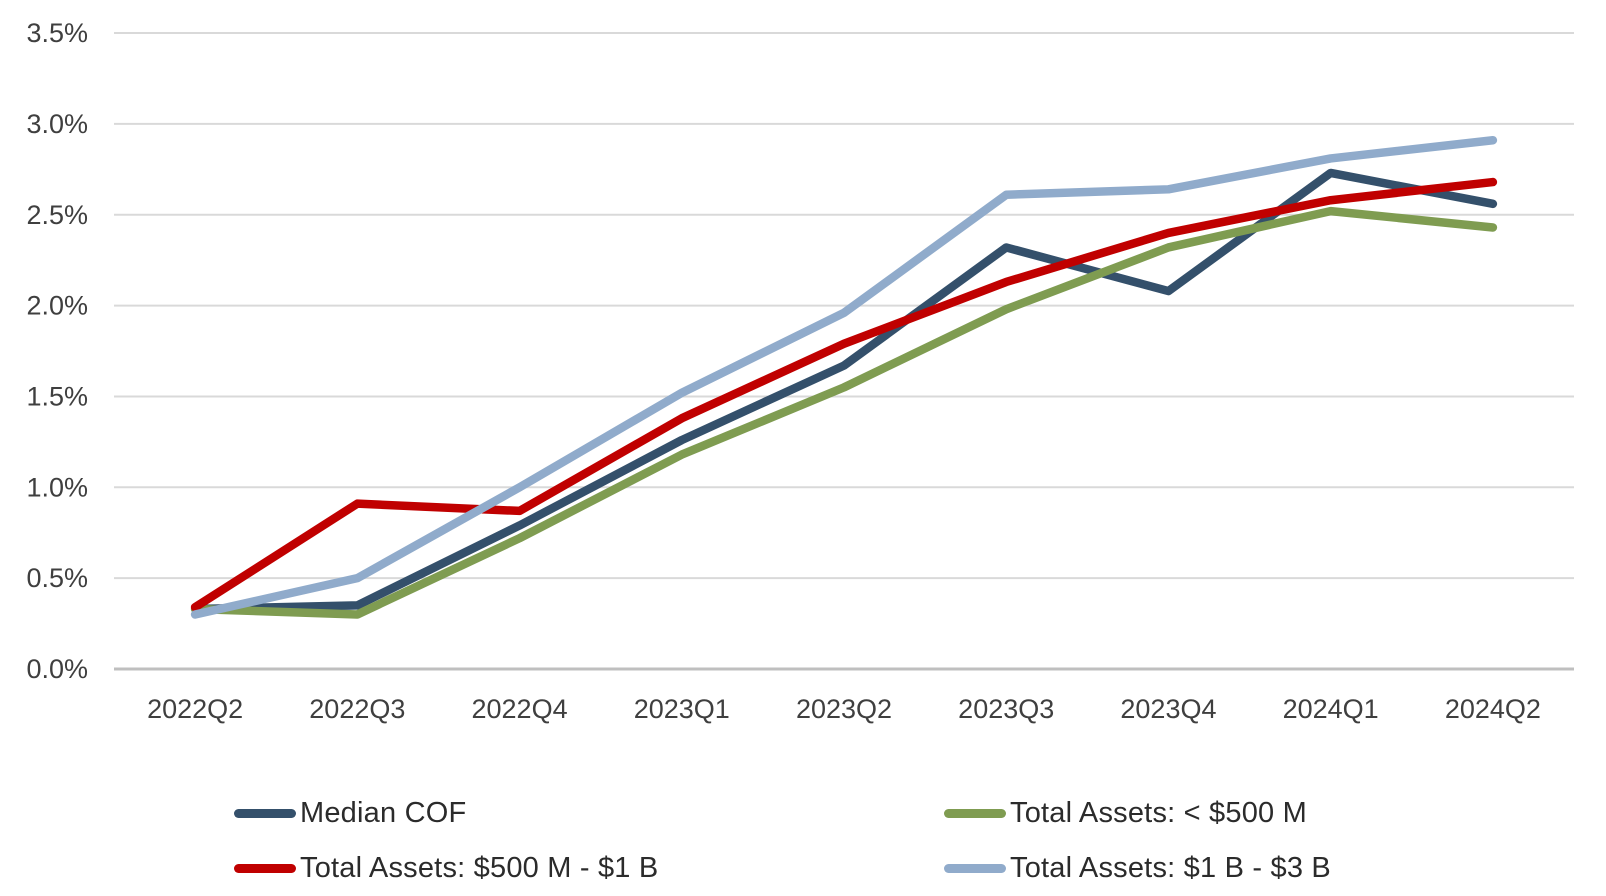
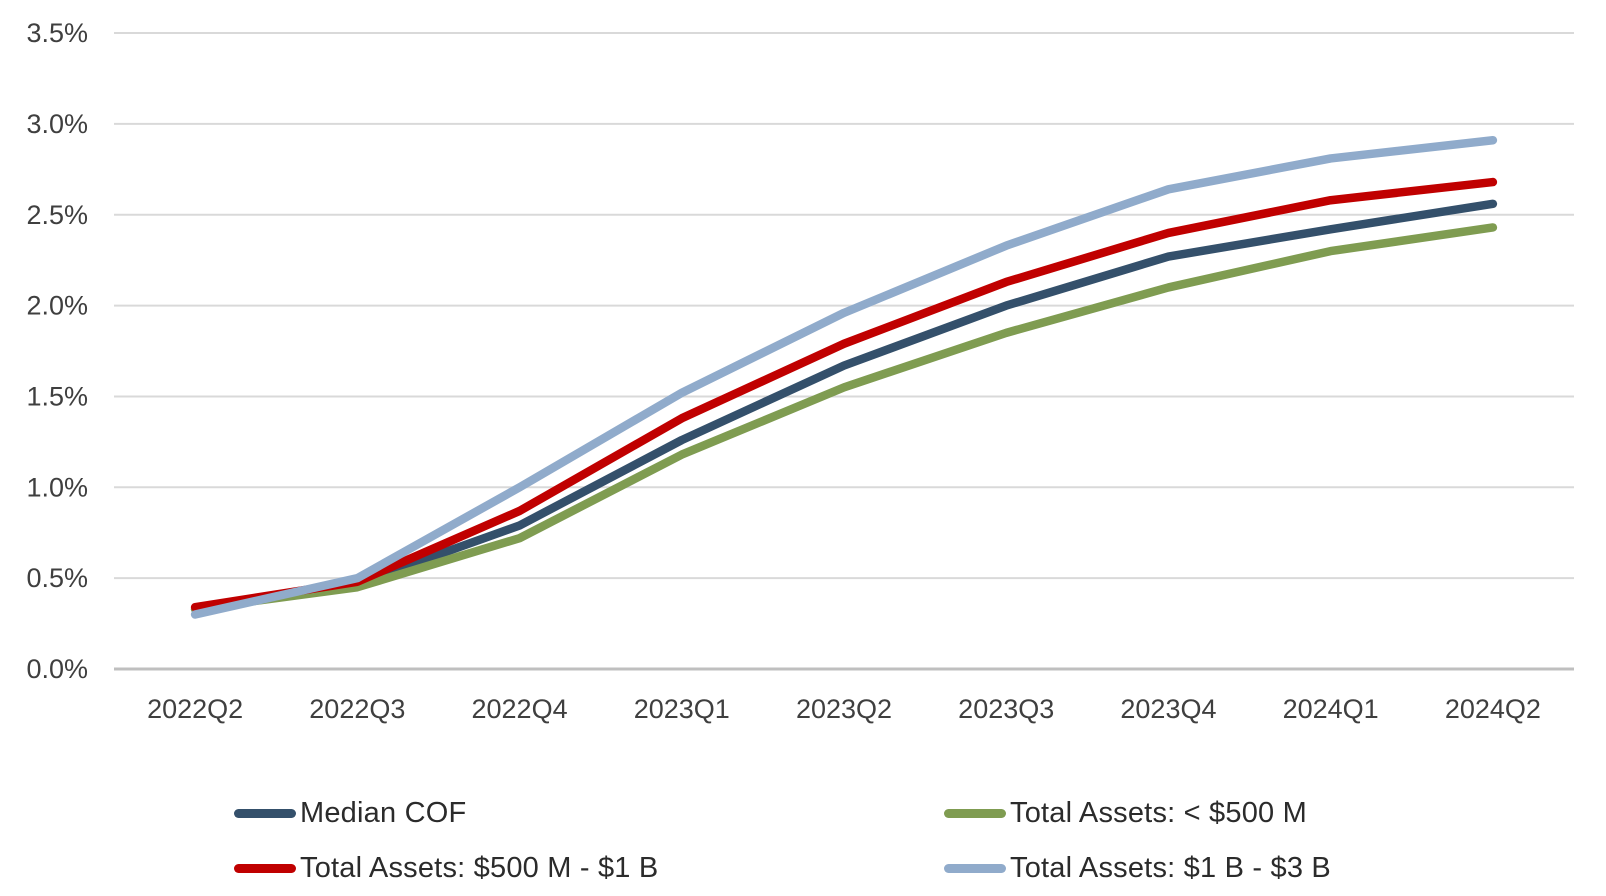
Median COF/2022Q3: 0.35% -> 0.47%
Total Assets: < $500 M/2022Q3: 0.30% -> 0.45%
Total Assets: $500 M - $1 B/2022Q3: 0.91% -> 0.48%
Median COF/2023Q3: 2.32% -> 2.00%
Total Assets: < $500 M/2023Q3: 1.98% -> 1.85%
Total Assets: $1 B - $3 B/2023Q3: 2.61% -> 2.33%
Median COF/2023Q4: 2.08% -> 2.27%
Total Assets: < $500 M/2023Q4: 2.32% -> 2.10%
Median COF/2024Q1: 2.73% -> 2.42%
Total Assets: < $500 M/2024Q1: 2.52% -> 2.30%
